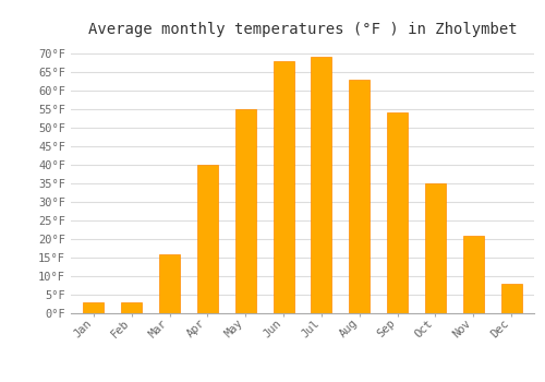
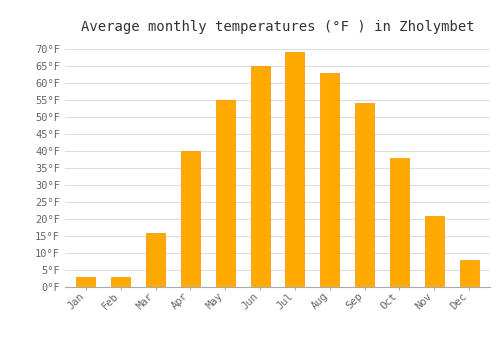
Jun: 68°F -> 65°F
Oct: 35°F -> 38°F
